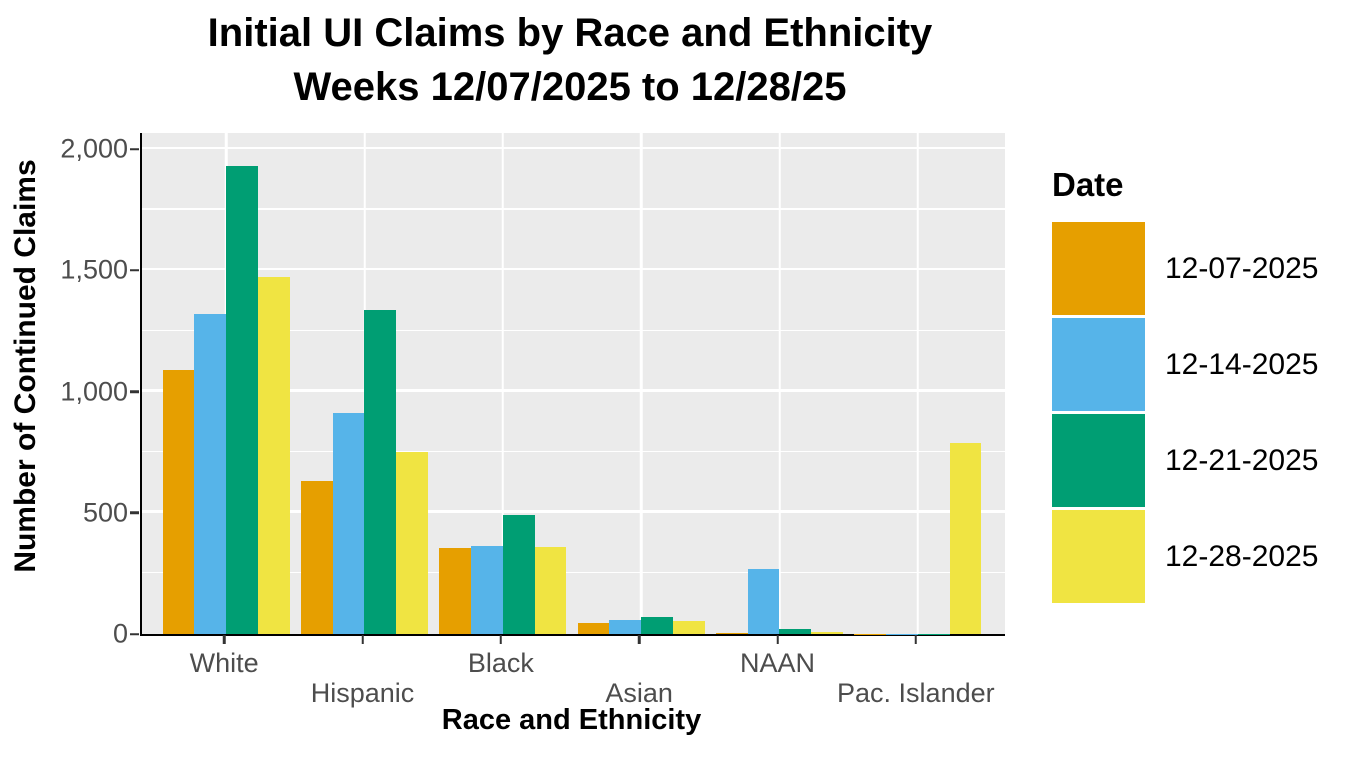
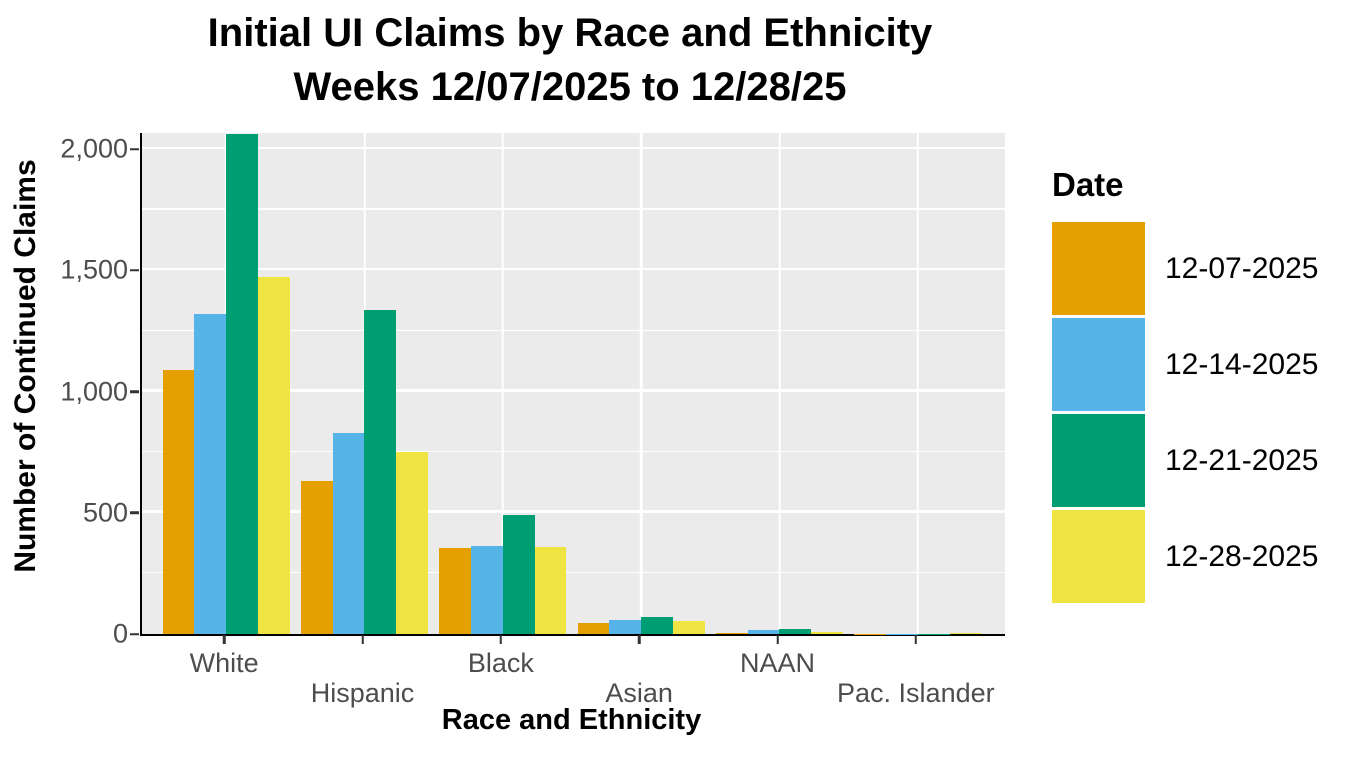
12-21-2025/White: 1930 -> 2060
12-14-2025/Hispanic: 910 -> 830
12-14-2025/NAAN: 270 -> 20
12-28-2025/Pac. Islander: 790 -> 10
